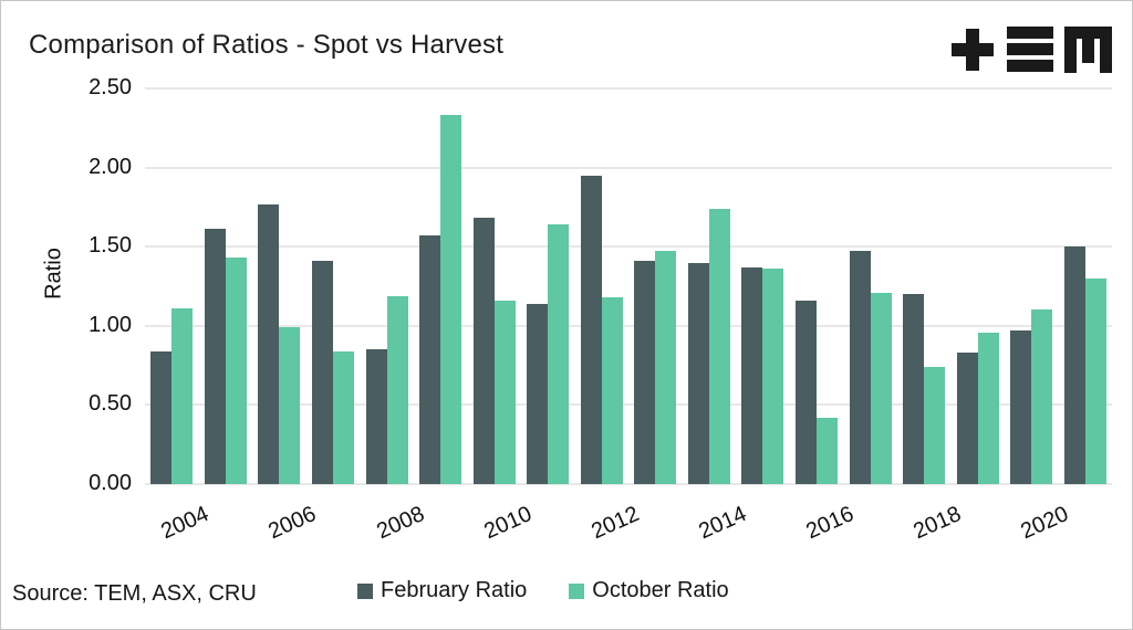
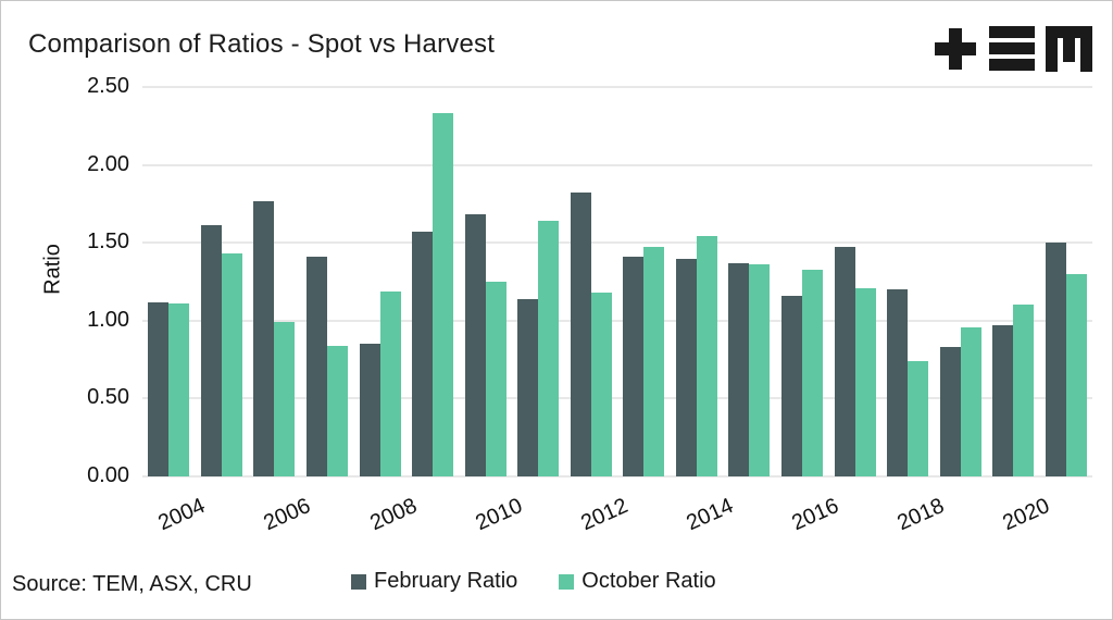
February Ratio/2004: 0.84 -> 1.12
October Ratio/2010: 1.16 -> 1.25
February Ratio/2012: 1.95 -> 1.82
October Ratio/2014: 1.74 -> 1.54
October Ratio/2016: 0.42 -> 1.33
